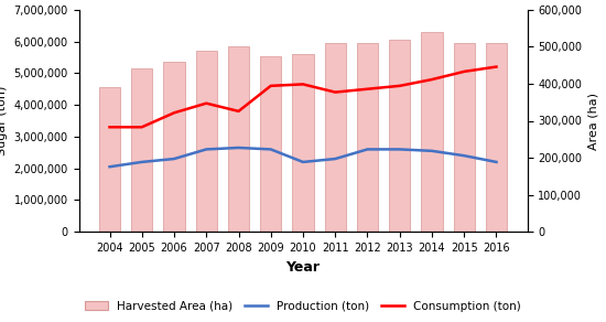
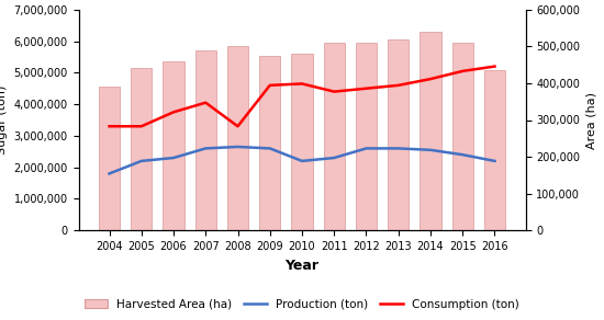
Production (ton)/2004: 2,050,000 -> 1,800,000
Consumption (ton)/2008: 3,800,000 -> 3,300,000
Harvested Area (ha)/2016: 510,000 -> 435,000
